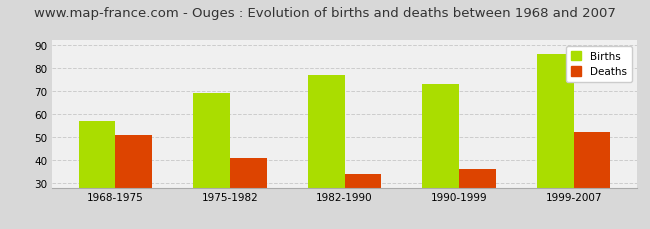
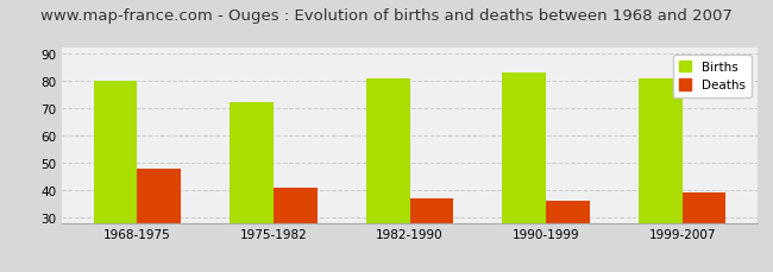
Births/1968-1975: 57 -> 80
Deaths/1968-1975: 51 -> 48
Births/1975-1982: 69 -> 72
Births/1982-1990: 77 -> 81
Deaths/1982-1990: 34 -> 37
Births/1990-1999: 73 -> 83
Births/1999-2007: 86 -> 81
Deaths/1999-2007: 52 -> 39
